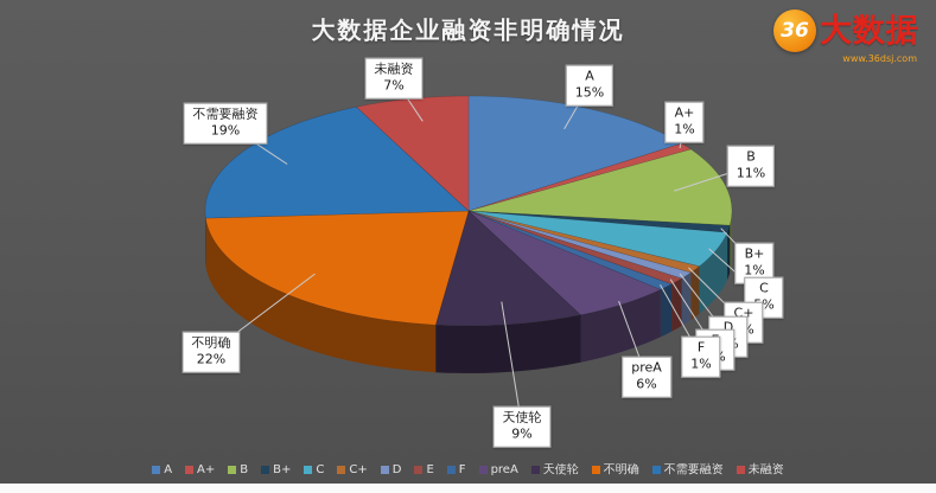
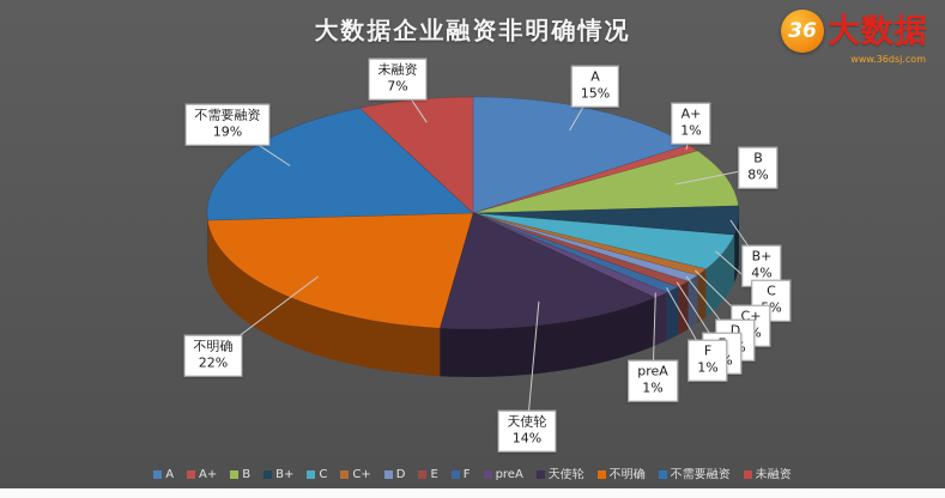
B: 11% -> 8%
B+: 1% -> 4%
preA: 6% -> 1%
天使轮: 9% -> 14%
